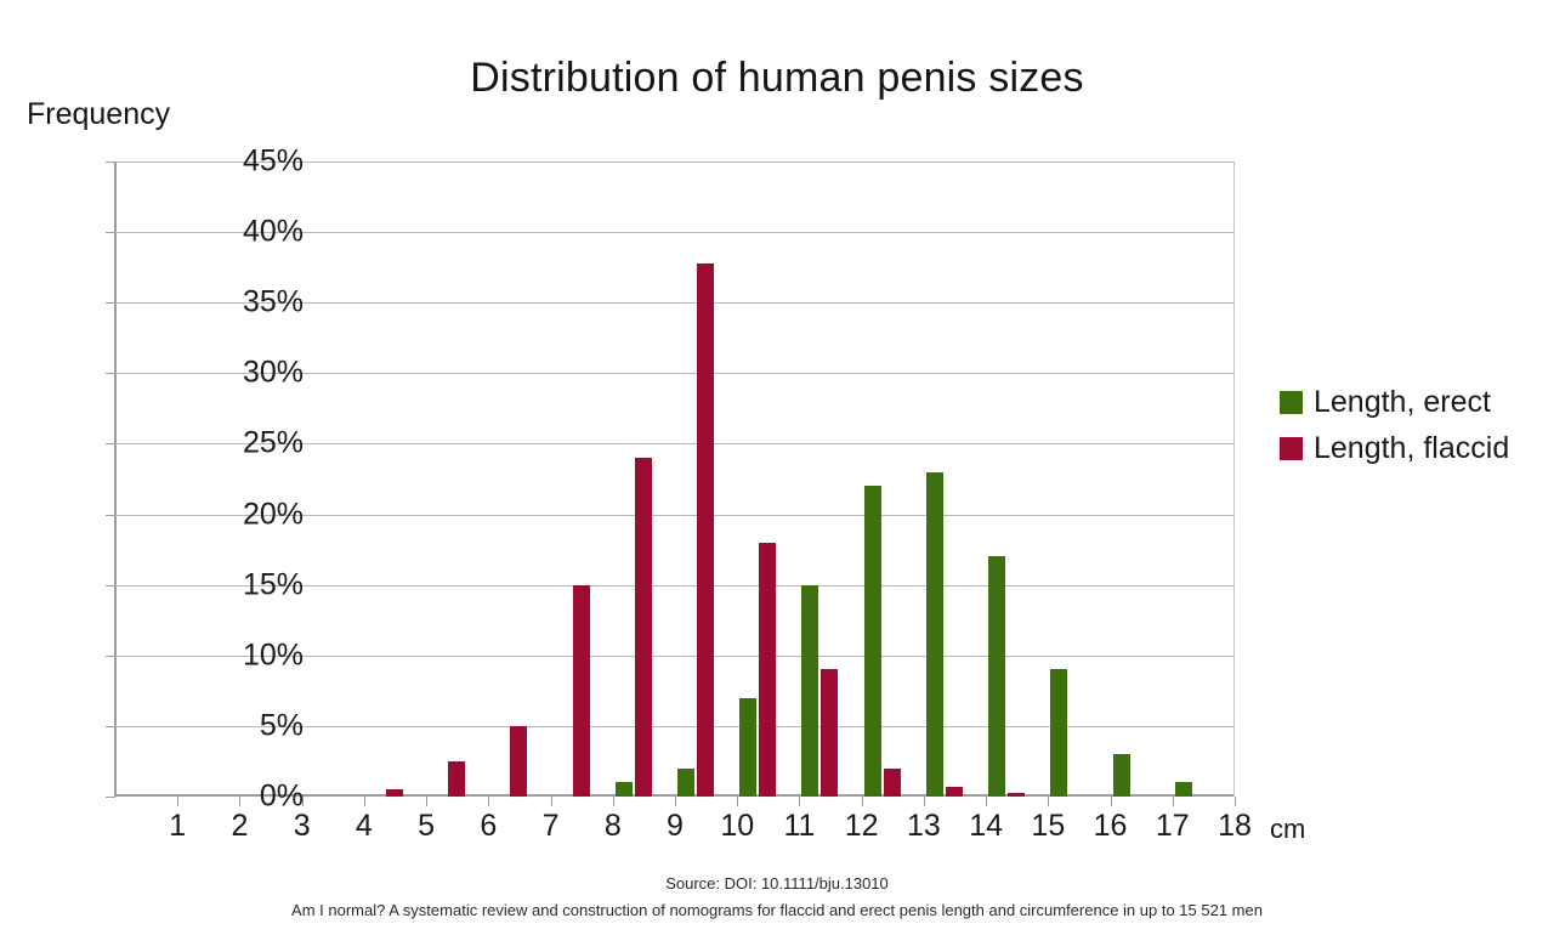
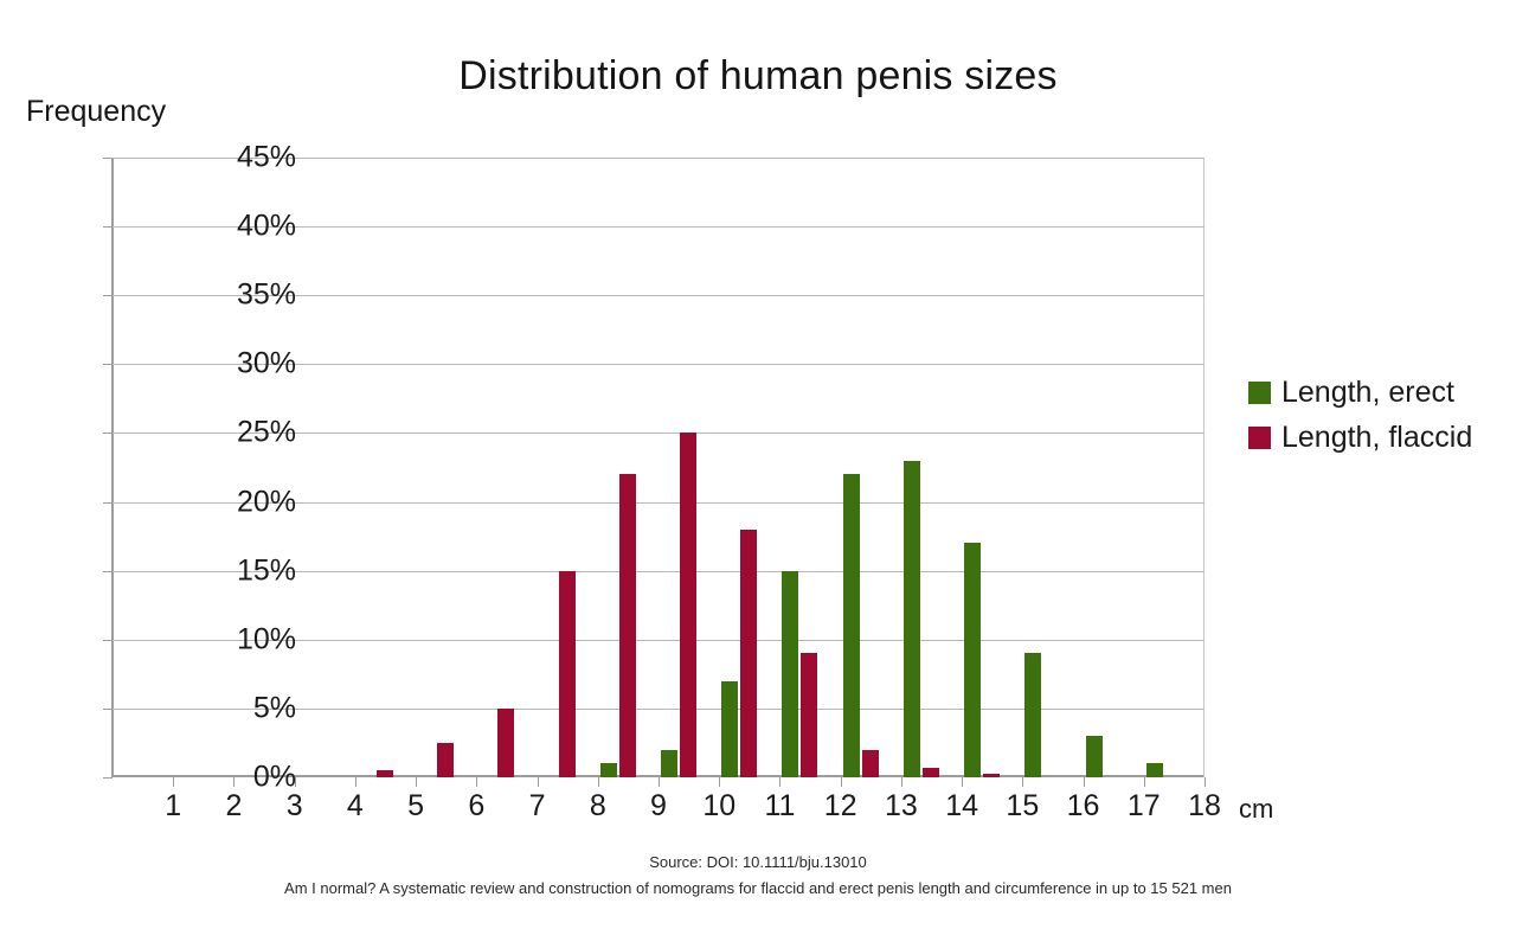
Length, flaccid/8: 24.0% -> 22.0%
Length, flaccid/9: 37.8% -> 25.0%
